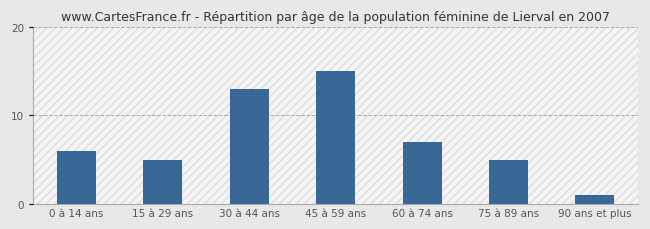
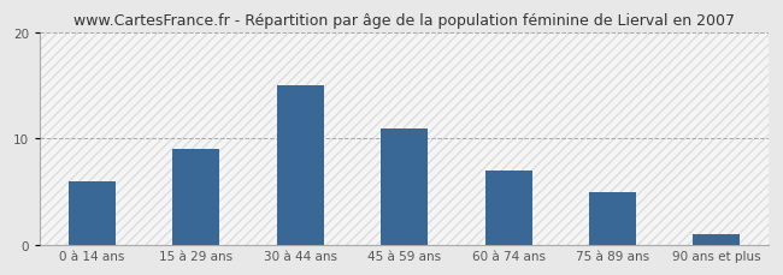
15 à 29 ans: 5 -> 9
30 à 44 ans: 13 -> 15
45 à 59 ans: 15 -> 11
